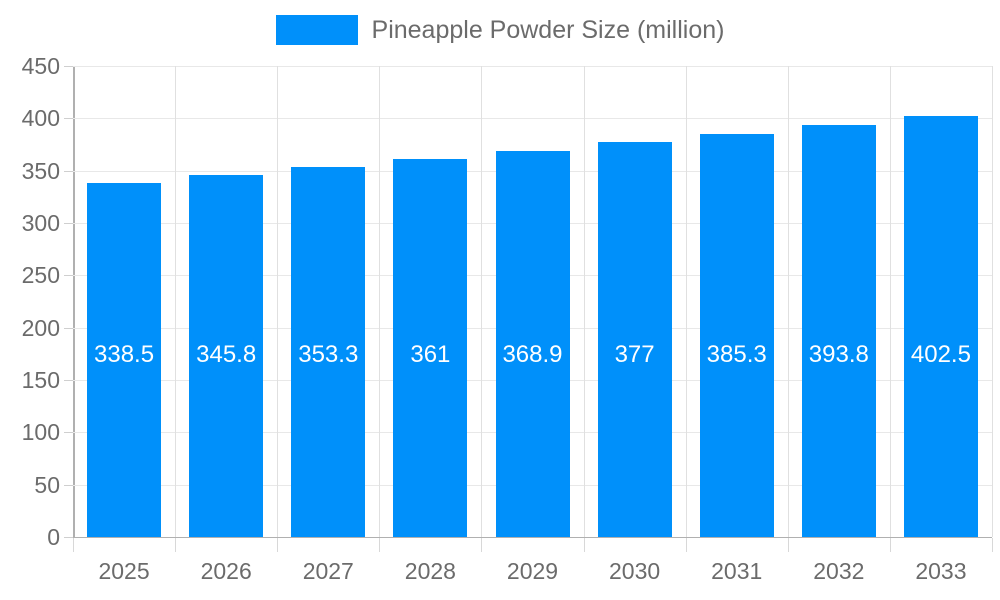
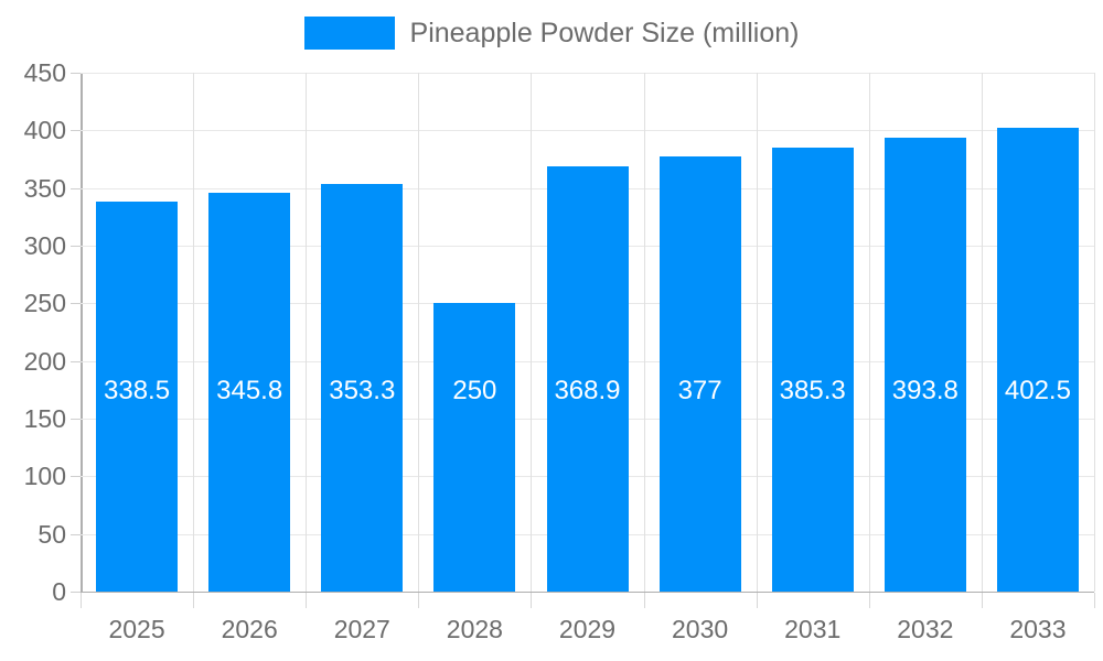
2028: 361 -> 250
